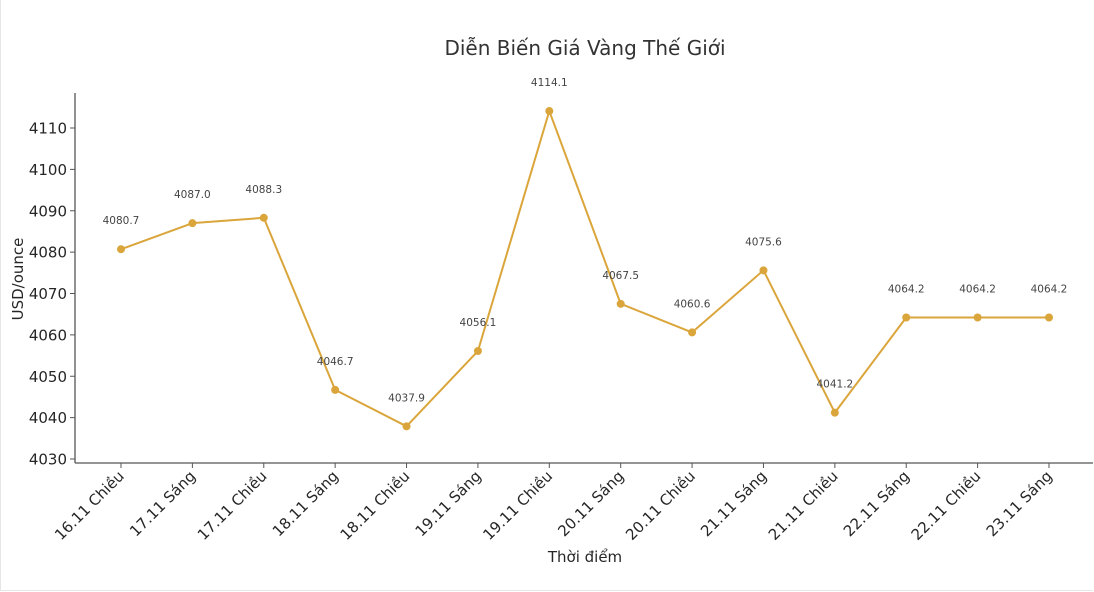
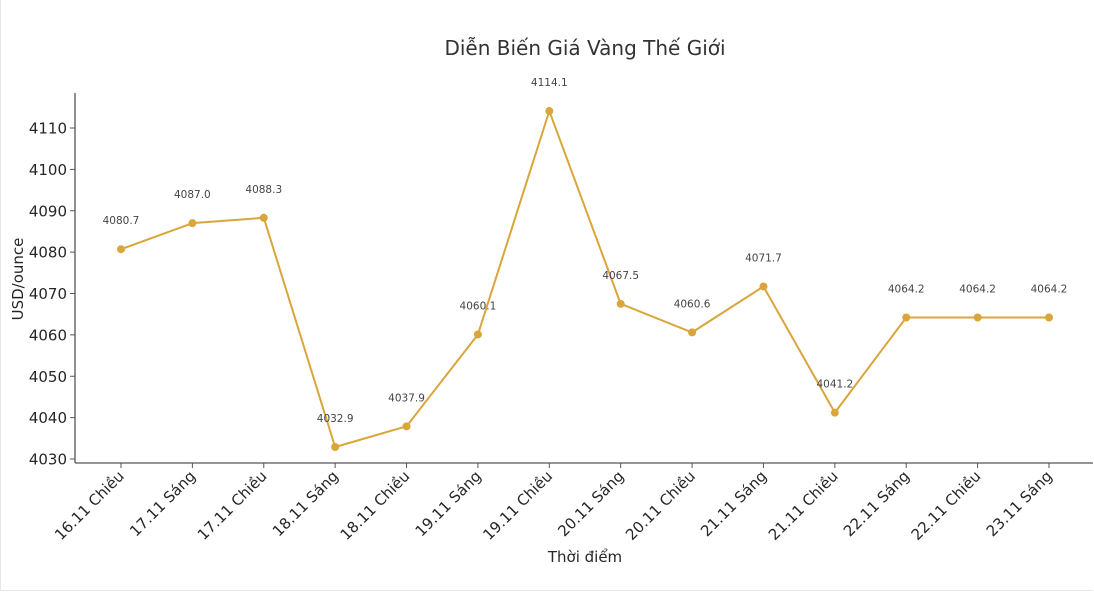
18.11 Sáng: 4046.7 -> 4032.9
19.11 Sáng: 4056.1 -> 4060.1
21.11 Sáng: 4075.6 -> 4071.7
